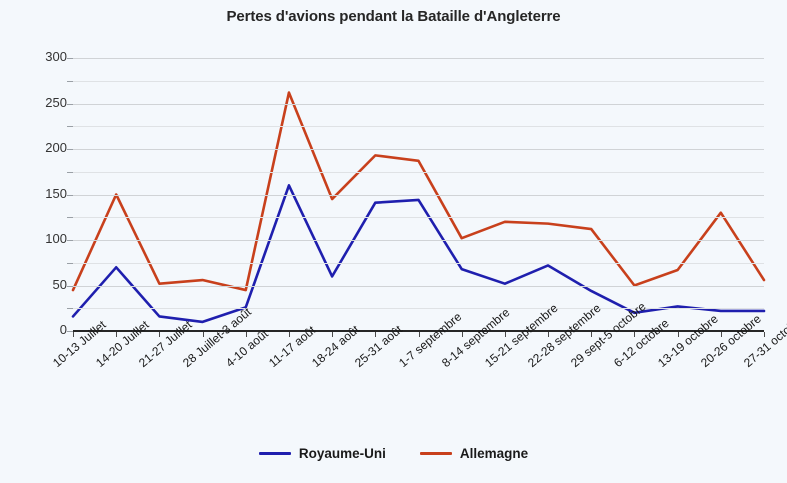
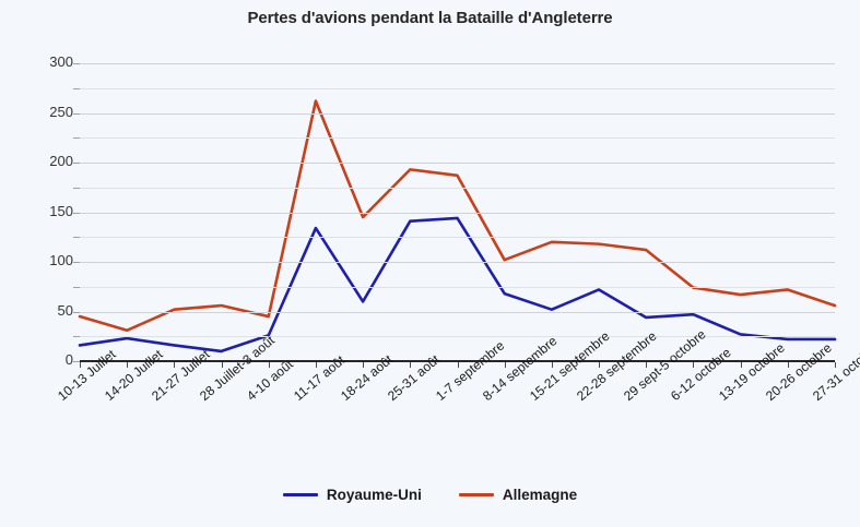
Royaume-Uni/14-20 Juillet: 70 -> 20
Allemagne/14-20 Juillet: 150 -> 30
Royaume-Uni/11-17 août: 160 -> 130
Royaume-Uni/6-12 octobre: 20 -> 50
Allemagne/6-12 octobre: 50 -> 70
Allemagne/20-26 octobre: 130 -> 70
